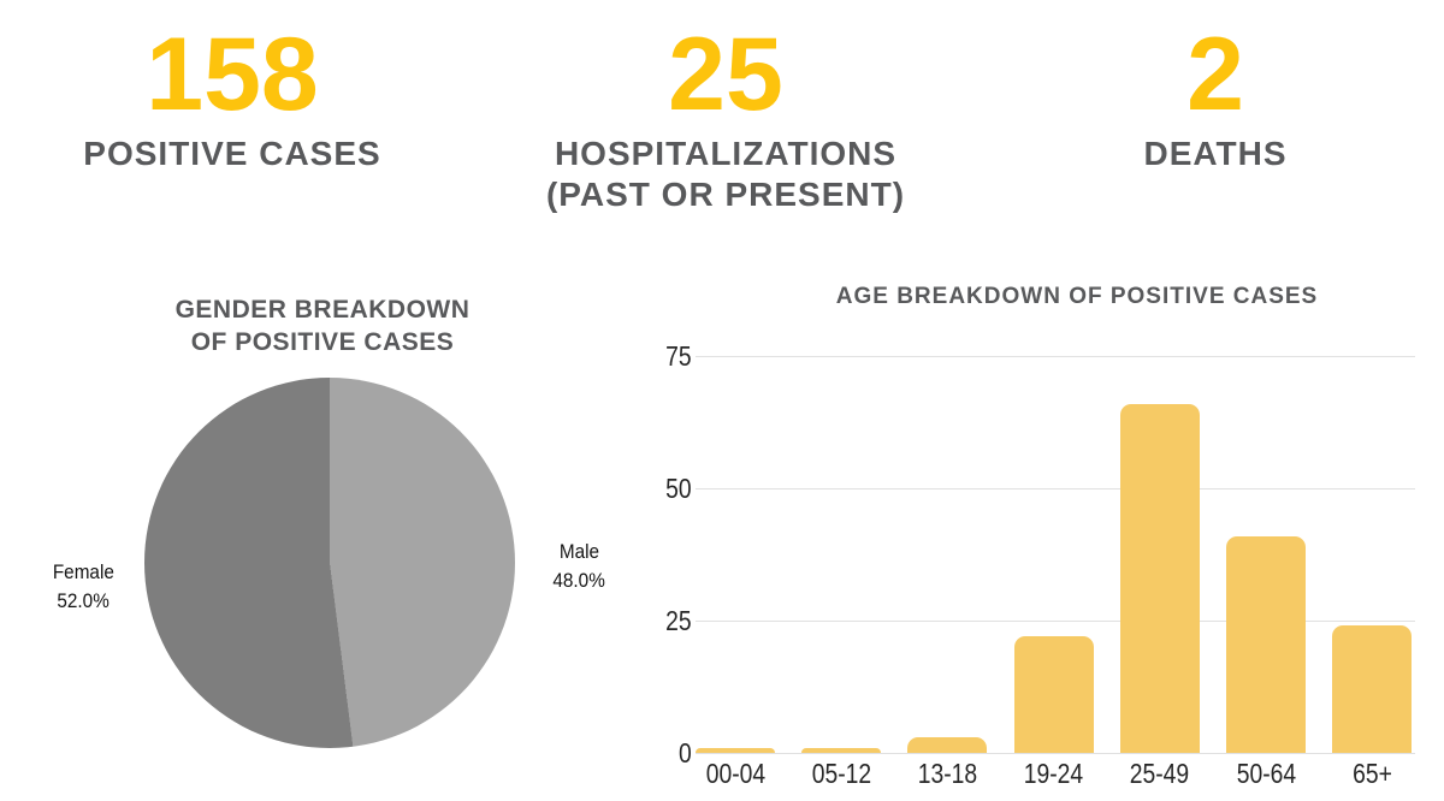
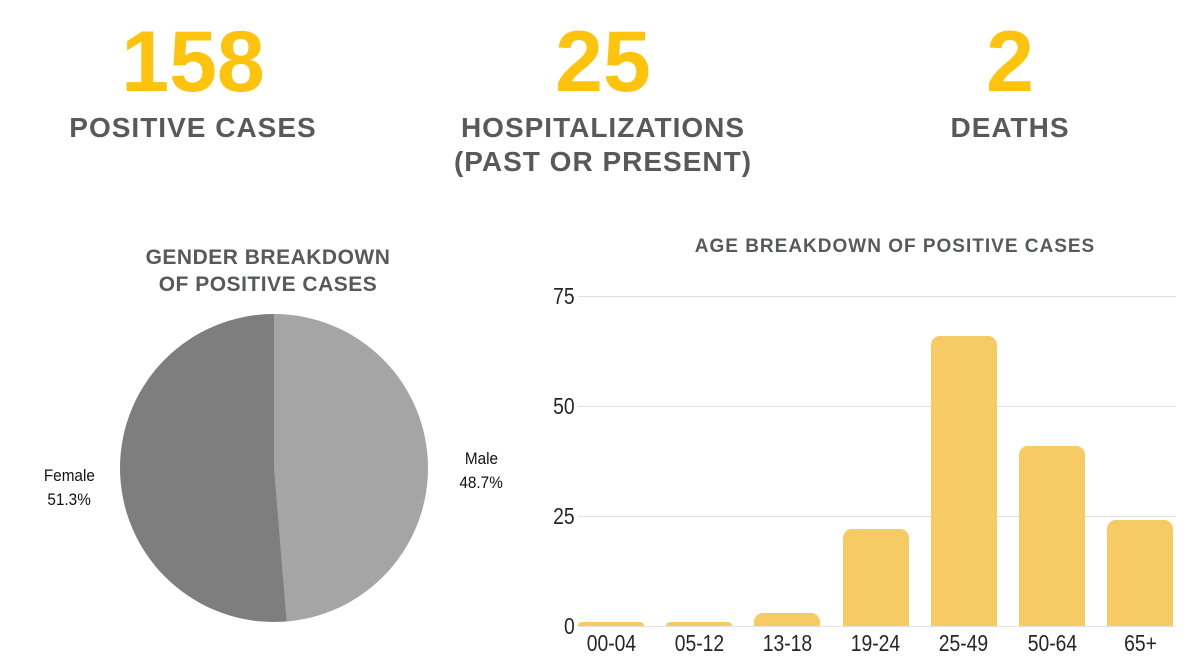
GENDER BREAKDOWN OF POSITIVE CASES/Female: 52.0% -> 51.3%
GENDER BREAKDOWN OF POSITIVE CASES/Male: 48.0% -> 48.7%
